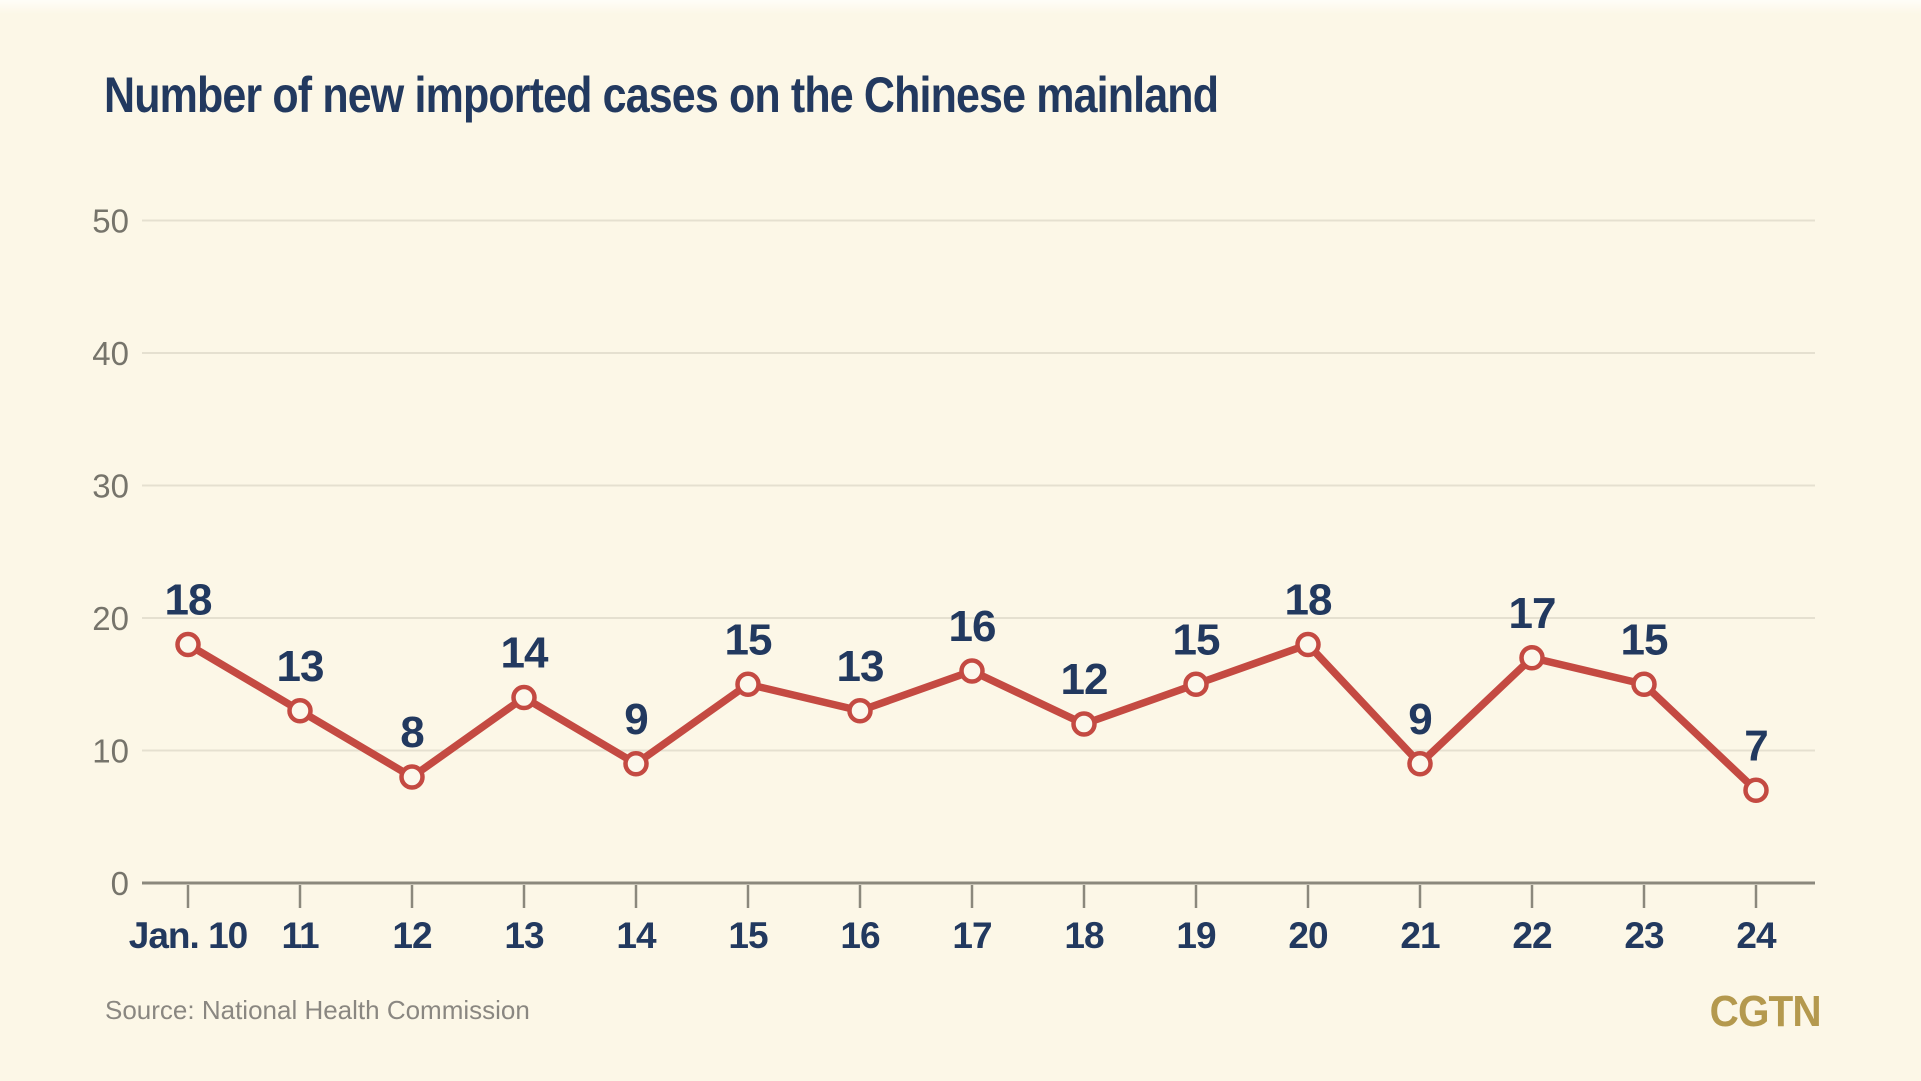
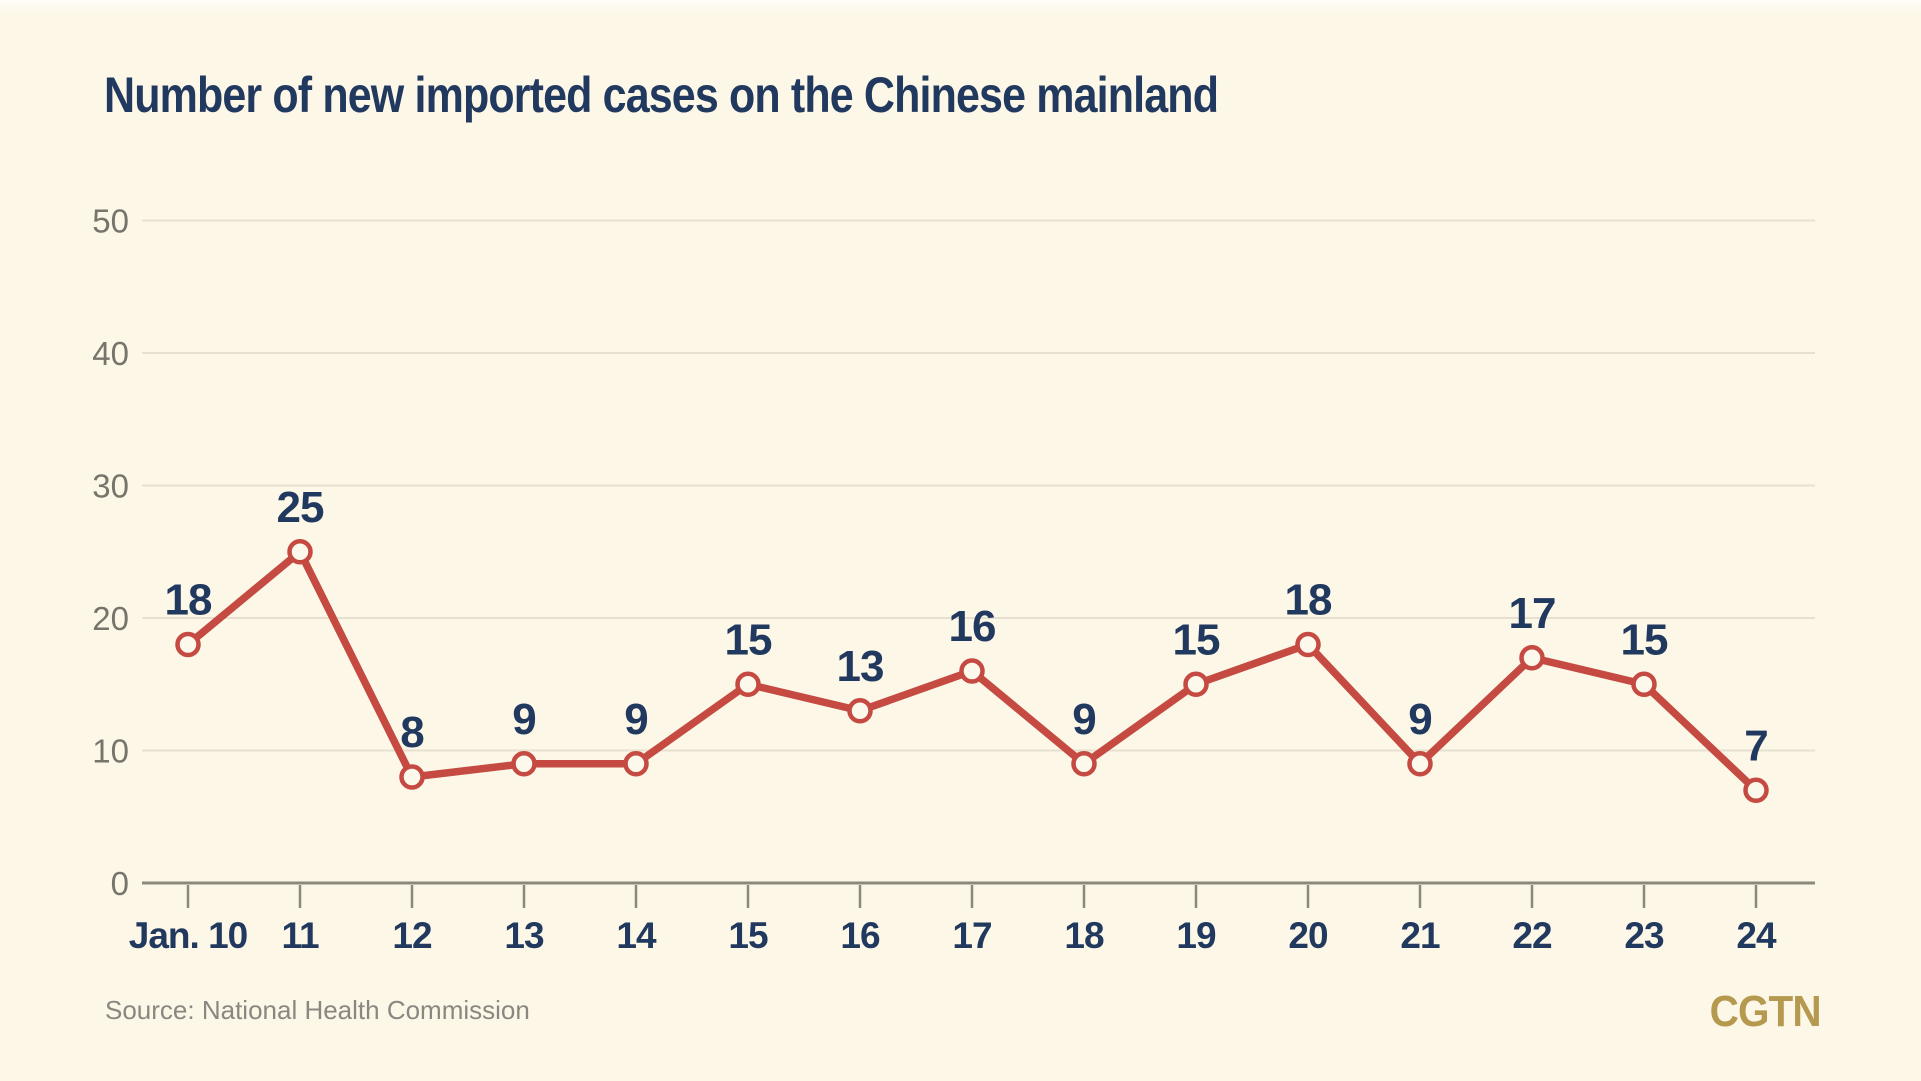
11: 13 -> 25
13: 14 -> 9
18: 12 -> 9
